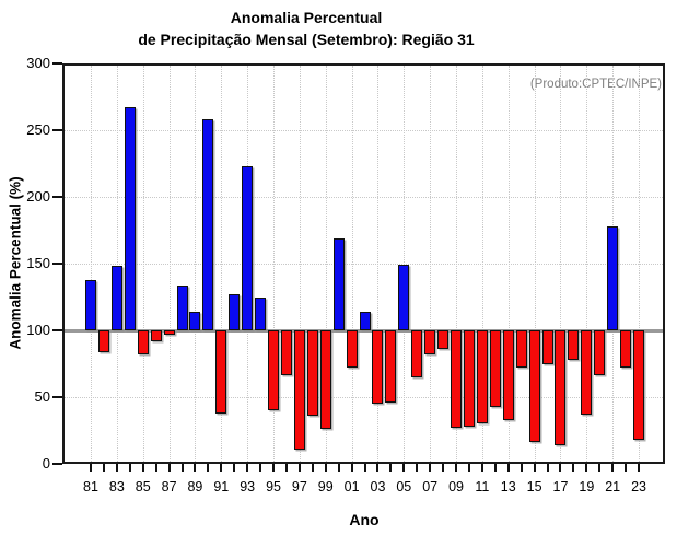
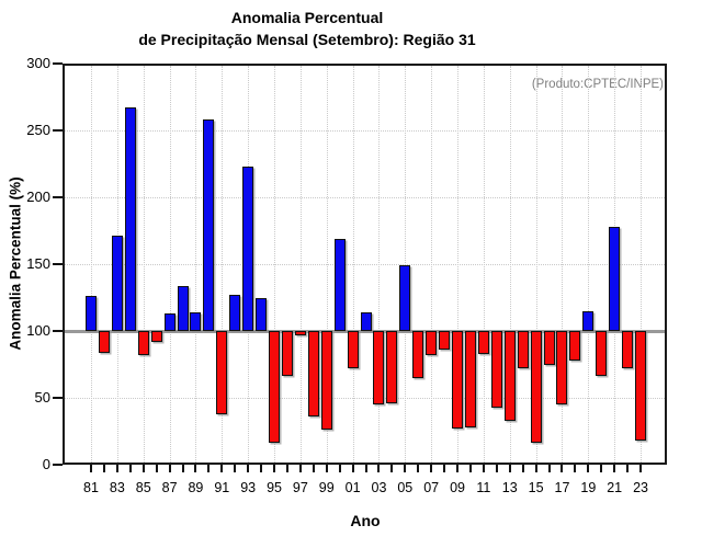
81: 138 -> 126
83: 148 -> 171
87: 97 -> 113
95: 40 -> 16
97: 11 -> 97
11: 30 -> 83
17: 14 -> 45
19: 37 -> 115
